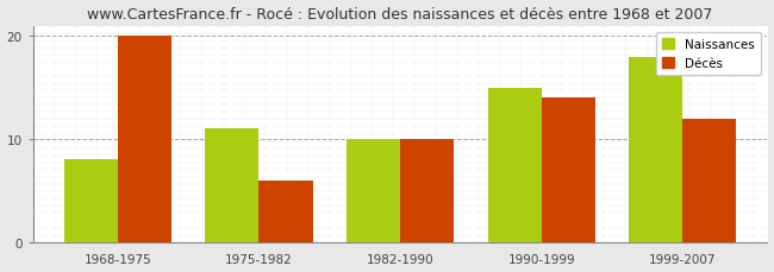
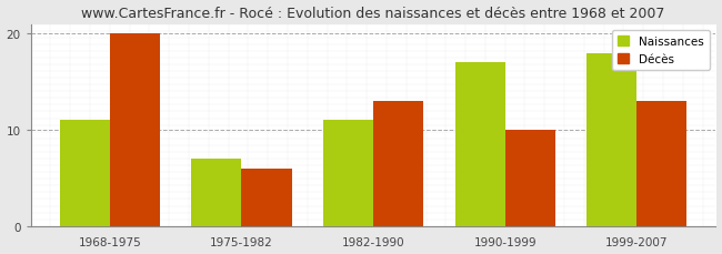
Naissances/1968-1975: 8 -> 11
Naissances/1975-1982: 11 -> 7
Naissances/1982-1990: 10 -> 11
Décès/1982-1990: 10 -> 13
Naissances/1990-1999: 15 -> 17
Décès/1990-1999: 14 -> 10
Décès/1999-2007: 12 -> 13
